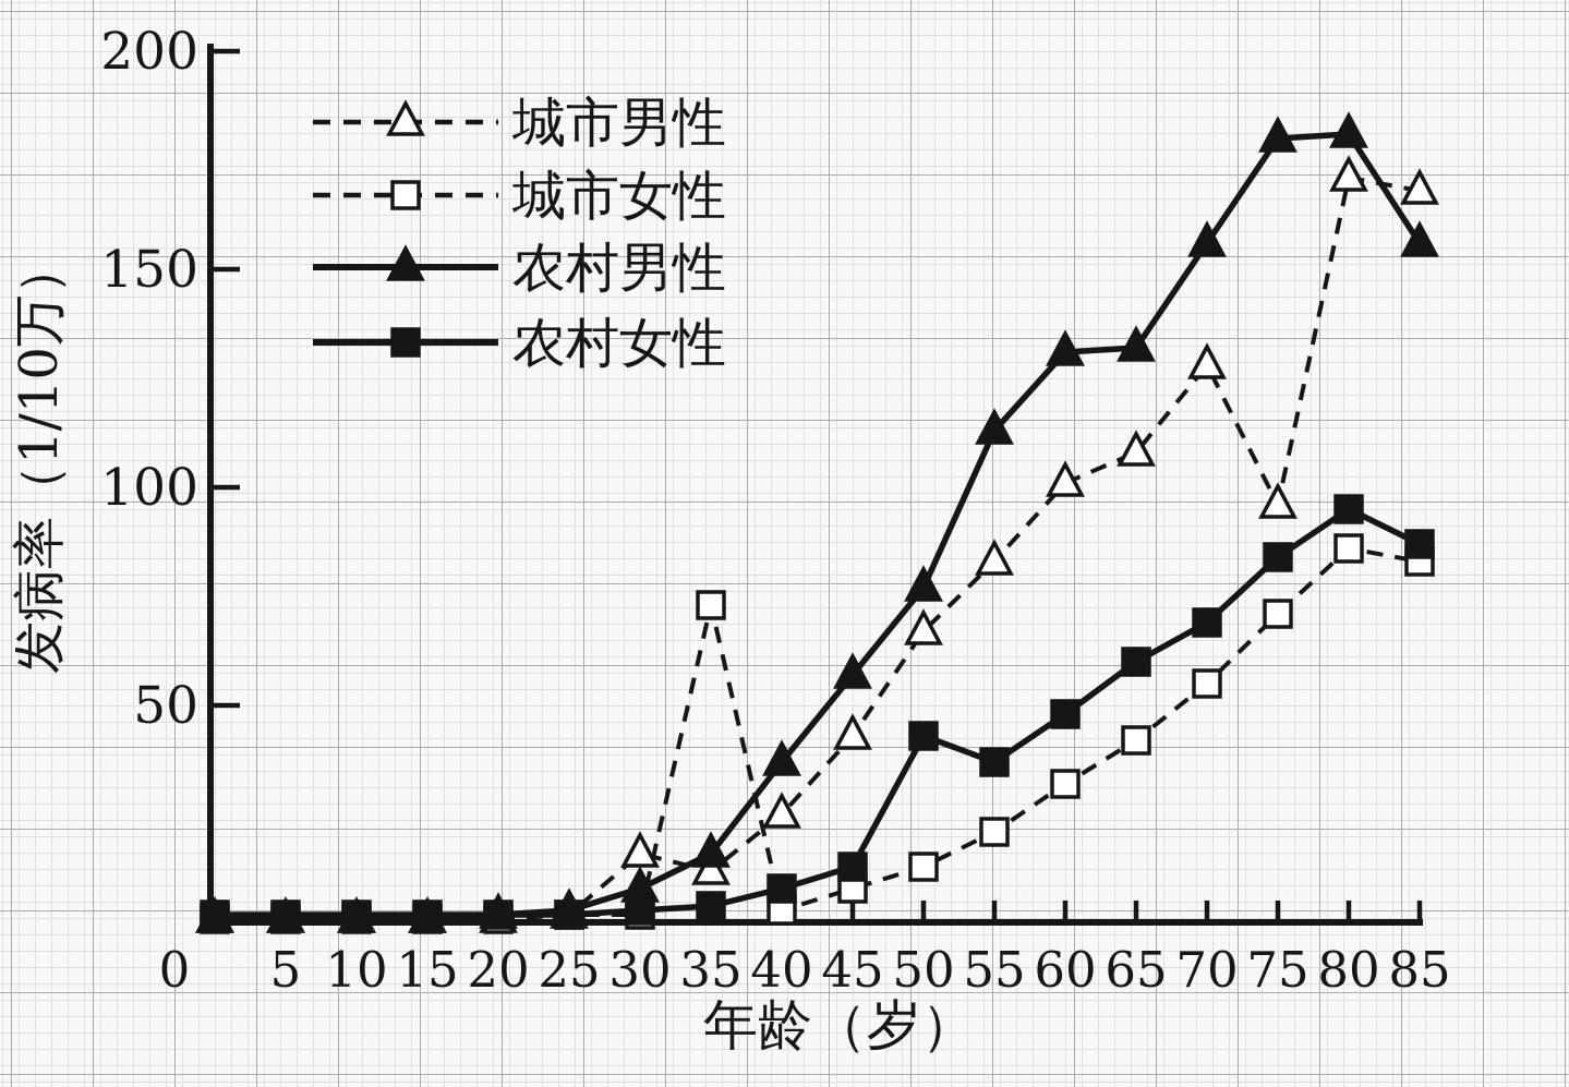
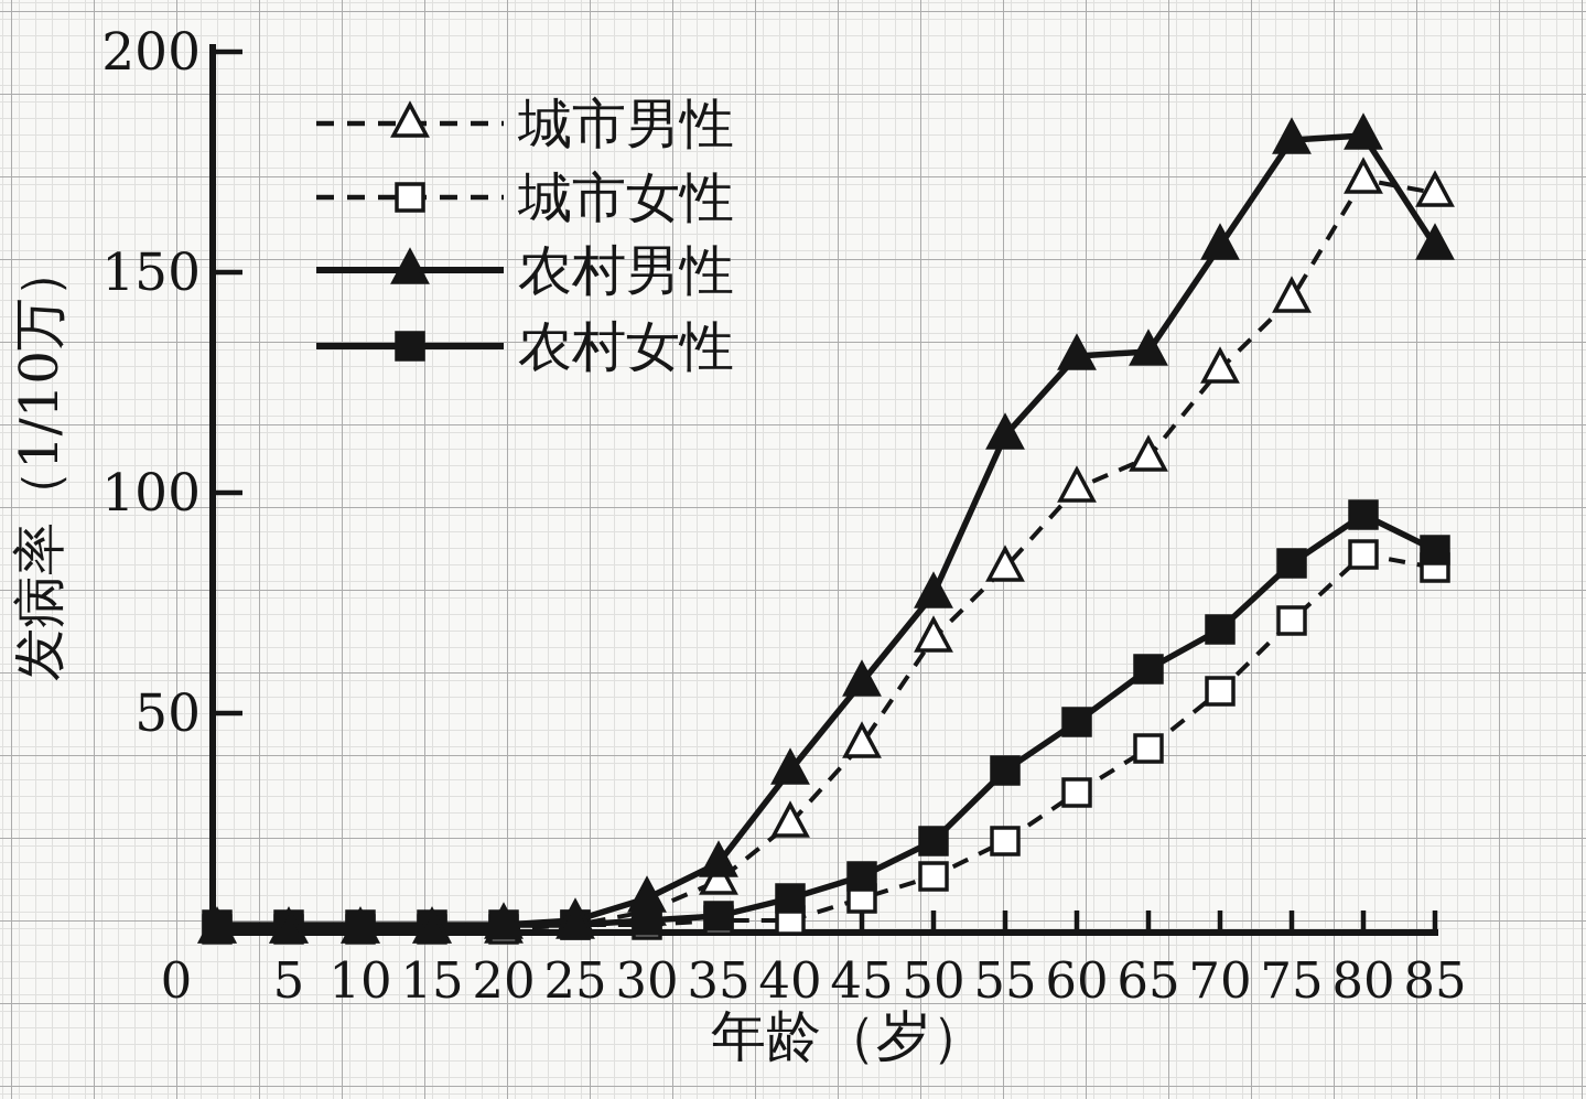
城市男性/30: 16 -> 5
城市女性/35: 73 -> 3
农村女性/50: 43 -> 21
城市男性/75: 96 -> 144
